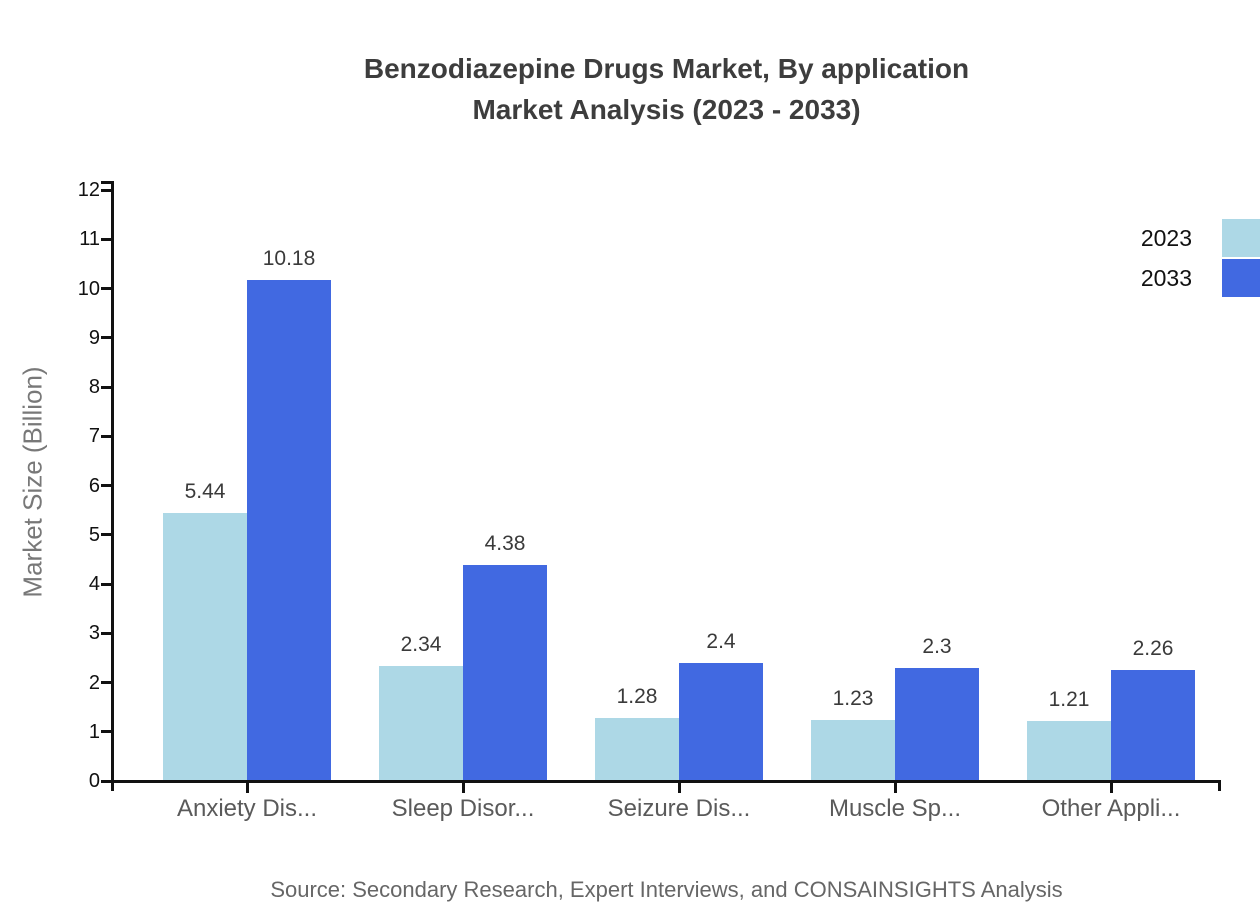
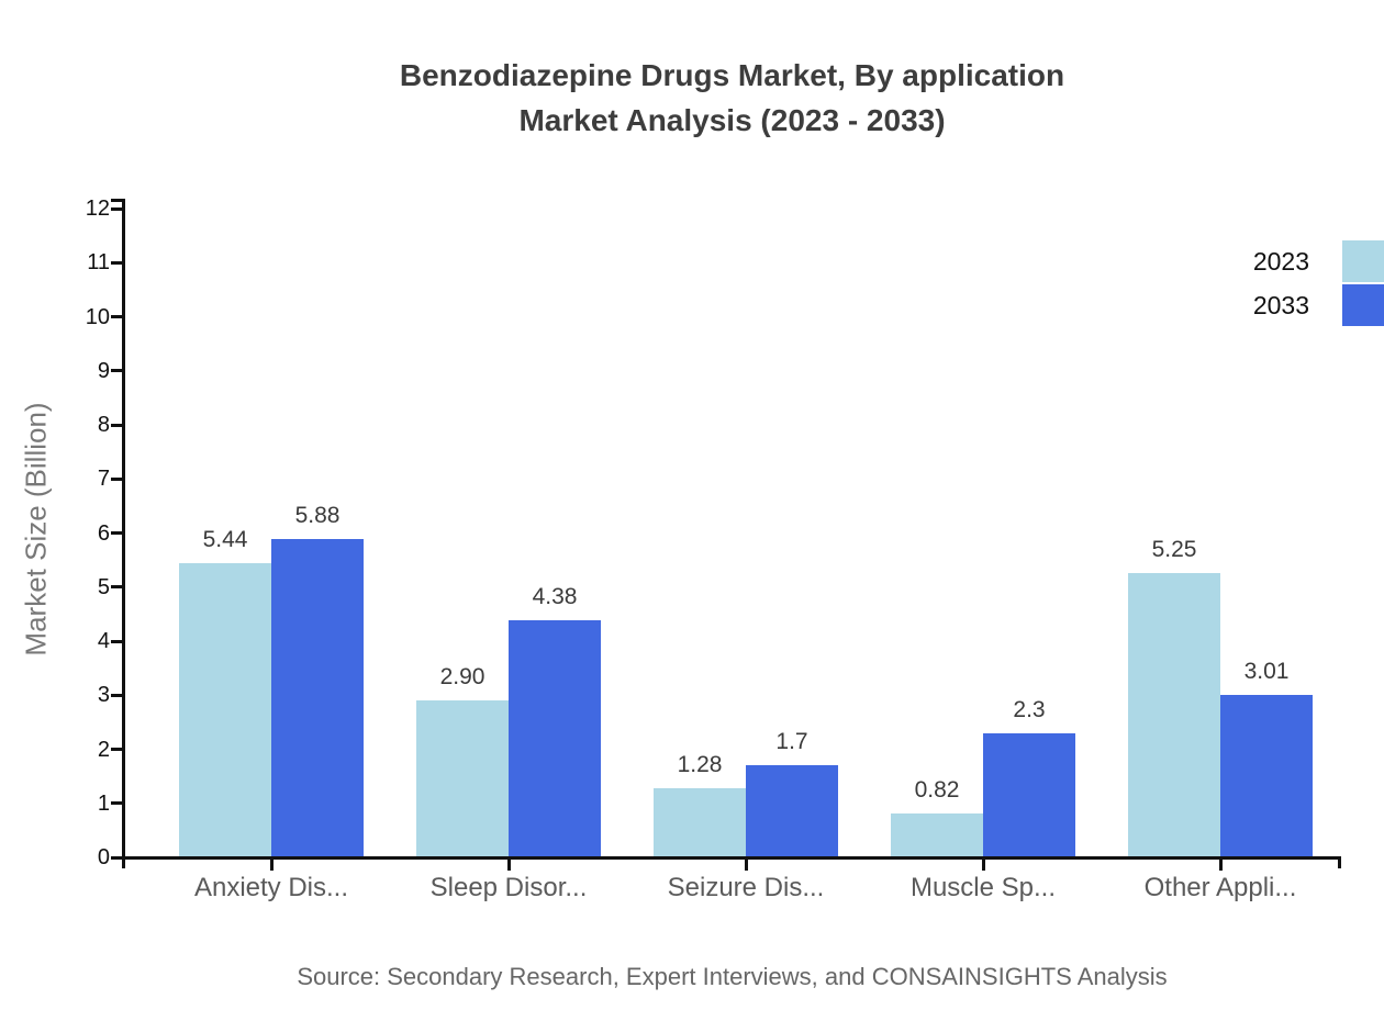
2033/Anxiety Dis...: 10.18 -> 5.88
2023/Sleep Disor...: 2.34 -> 2.90
2033/Seizure Dis...: 2.4 -> 1.7
2023/Muscle Sp...: 1.23 -> 0.82
2023/Other Appli...: 1.21 -> 5.25
2033/Other Appli...: 2.26 -> 3.01
